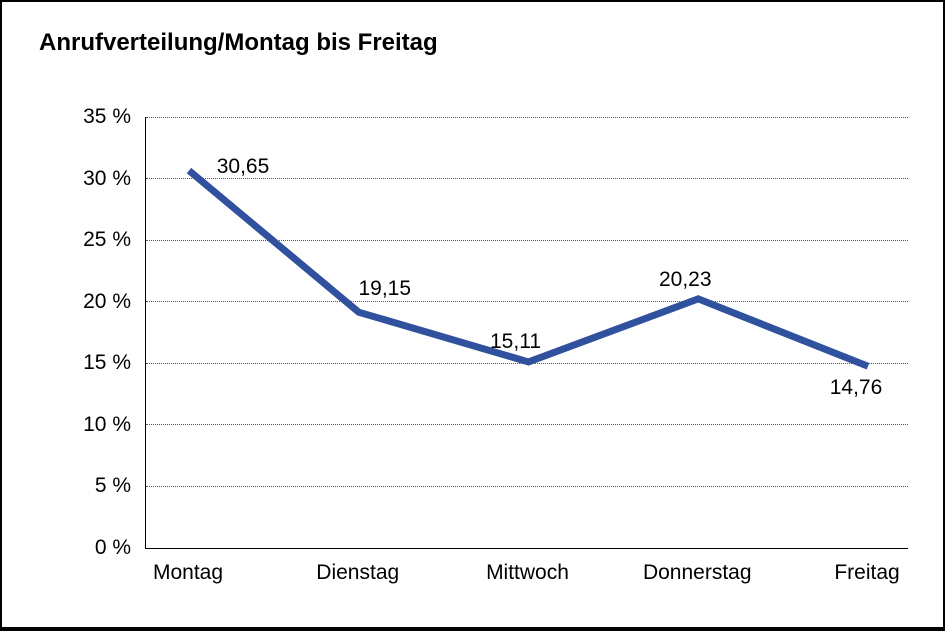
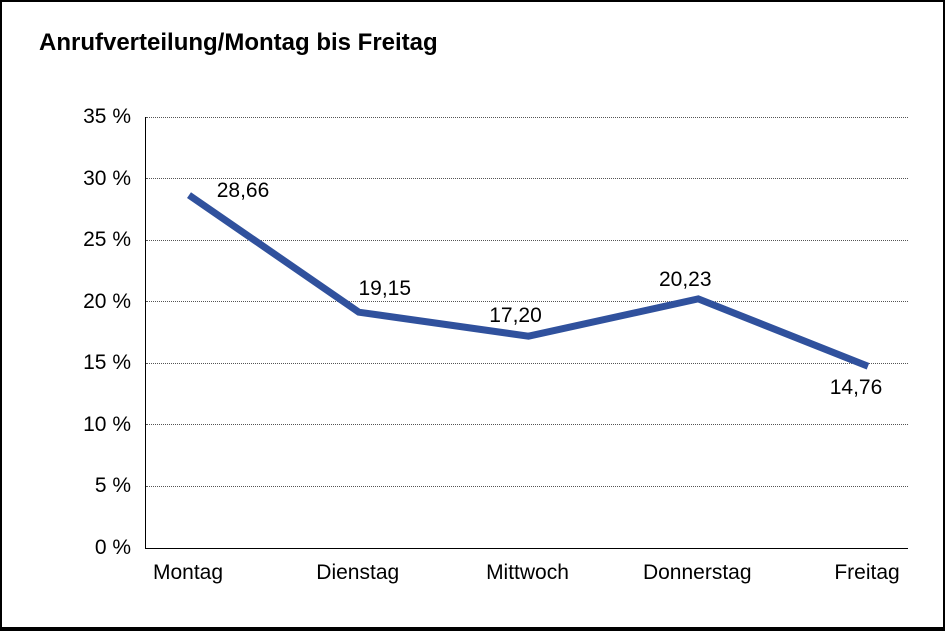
Montag: 30,65 -> 28,66
Mittwoch: 15,11 -> 17,20
